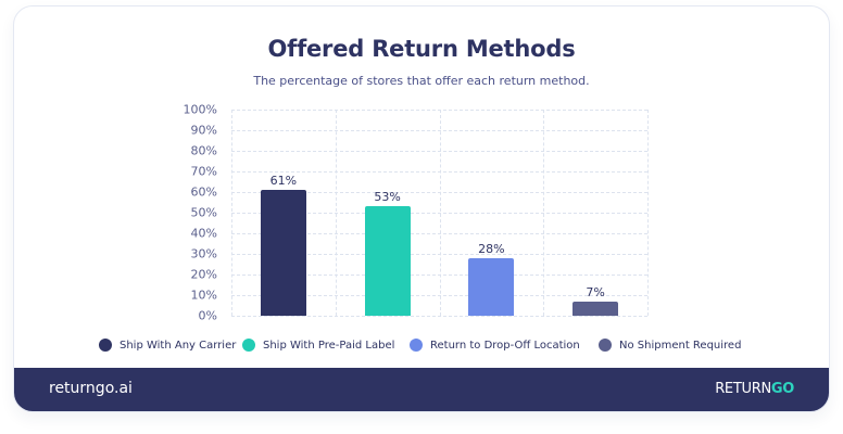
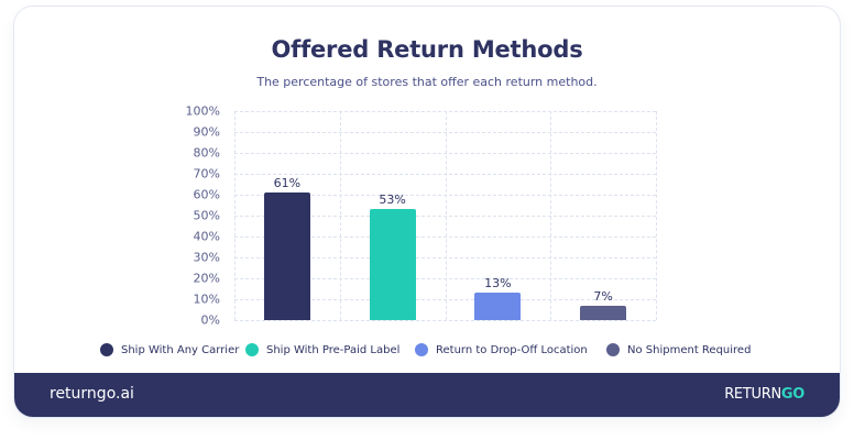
Return to Drop-Off Location: 28% -> 13%
